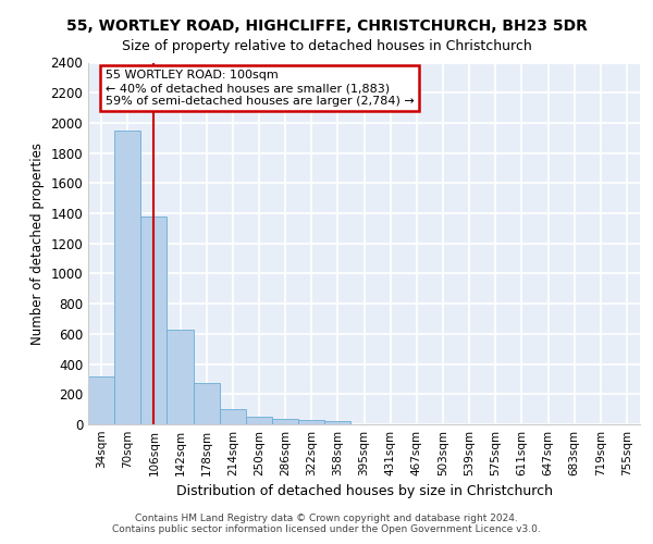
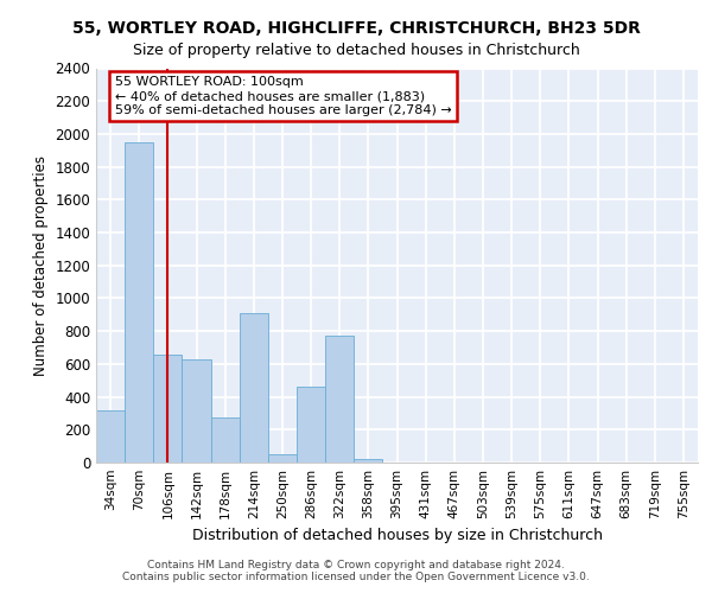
106sqm: 1380 -> 660
214sqm: 100 -> 910
286sqm: 40 -> 460
322sqm: 30 -> 770
